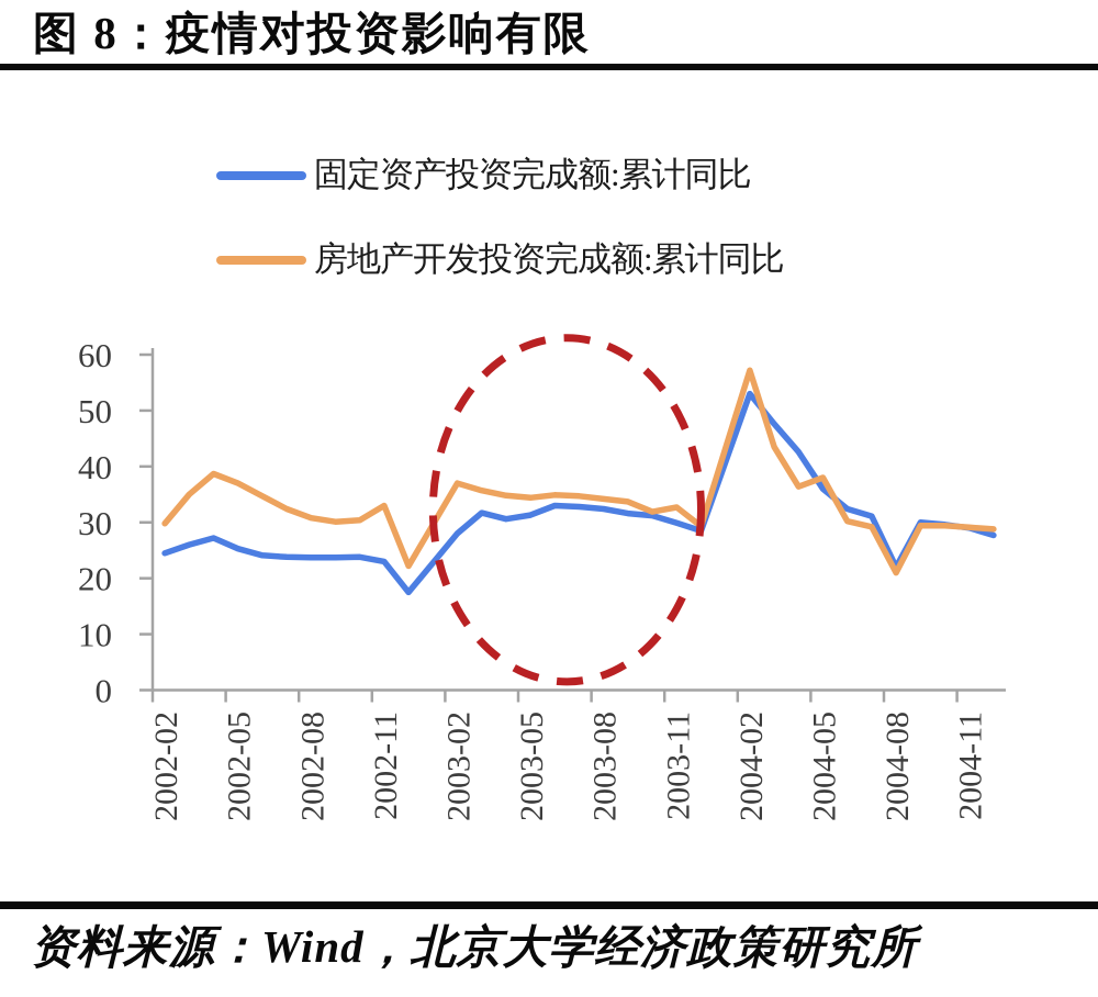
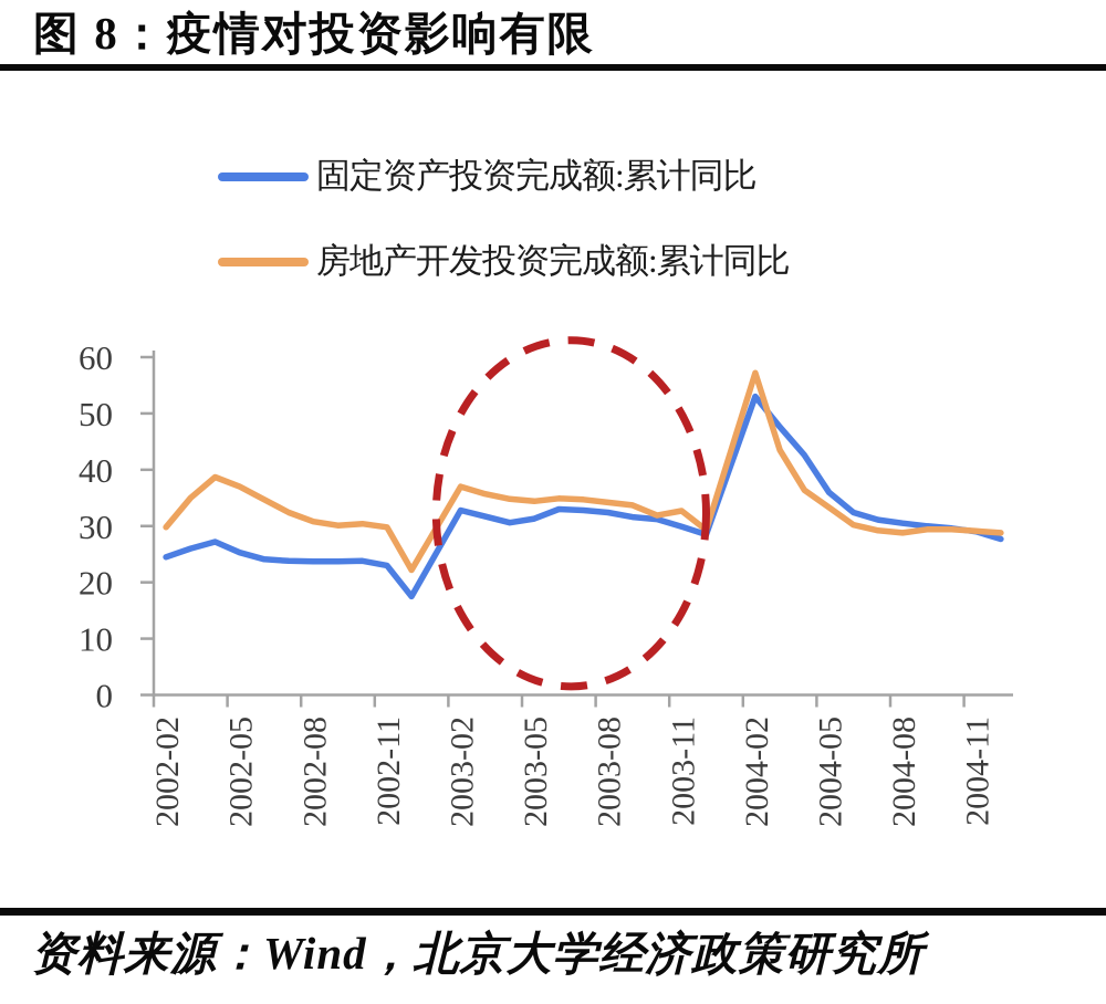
房地产开发投资完成额:累计同比/2002-11: 33 -> 30
固定资产投资完成额:累计同比/2003-02: 28 -> 33
房地产开发投资完成额:累计同比/2004-05: 38 -> 33
固定资产投资完成额:累计同比/2004-08: 22 -> 30
房地产开发投资完成额:累计同比/2004-08: 21 -> 29
